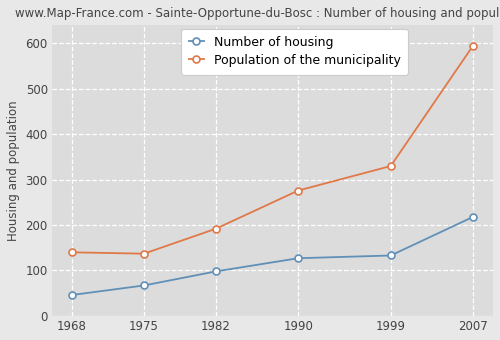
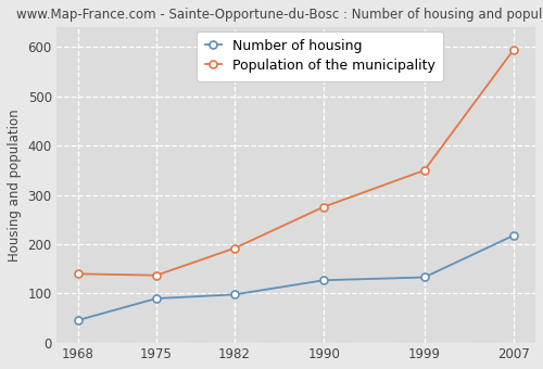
Number of housing/1975: 67 -> 90
Population of the municipality/1999: 330 -> 350
